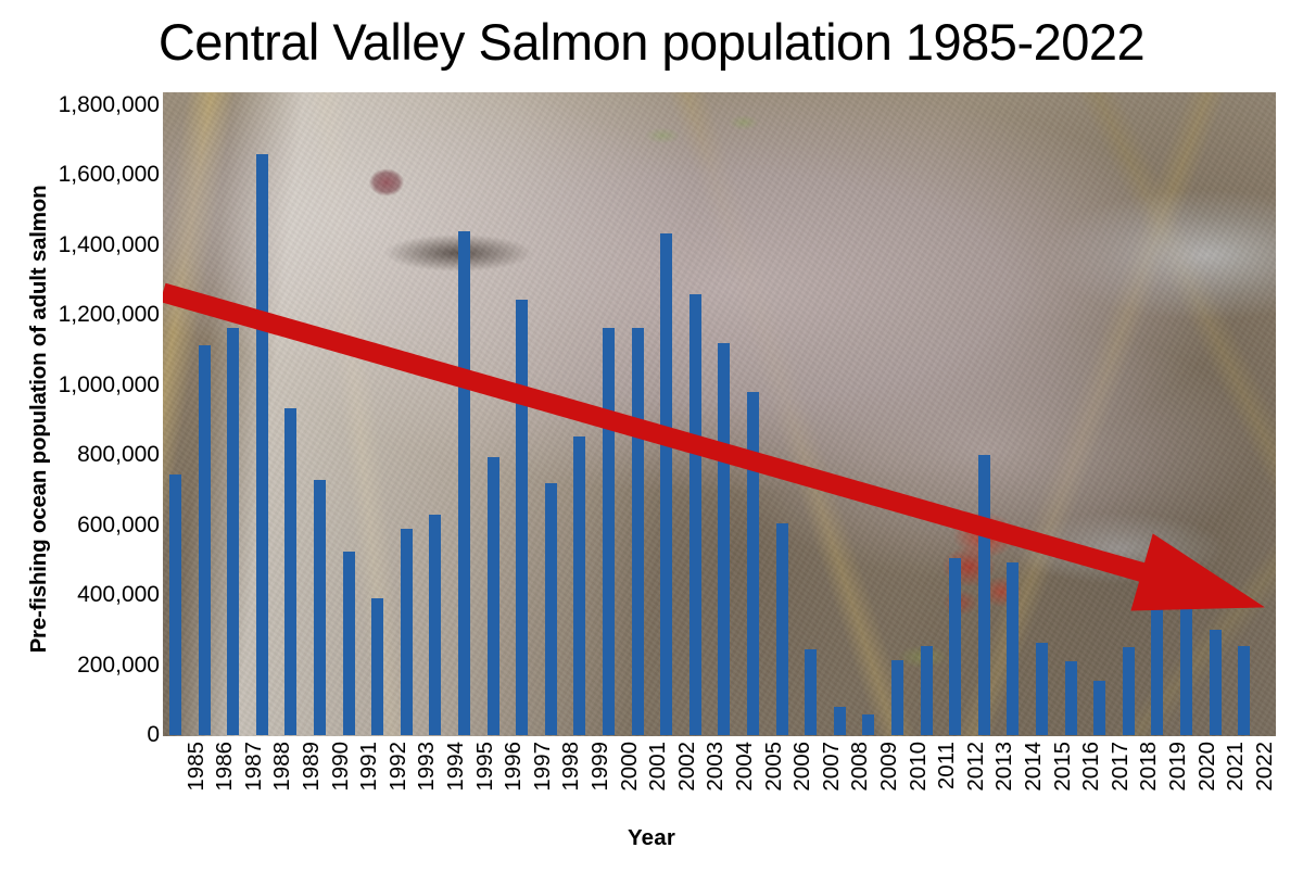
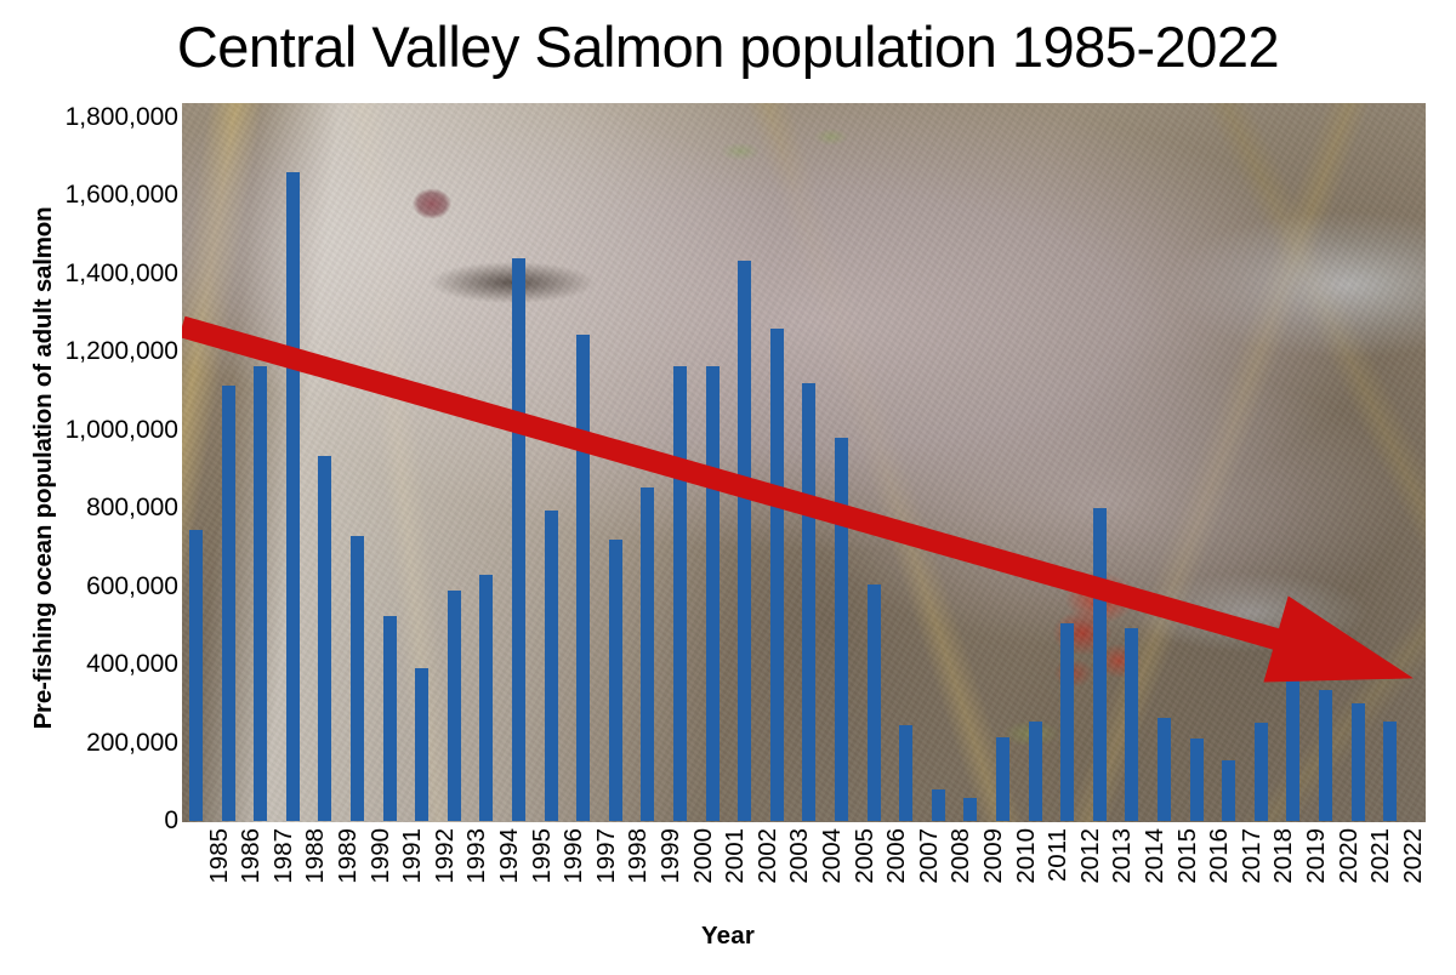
2020: 420000 -> 340000
